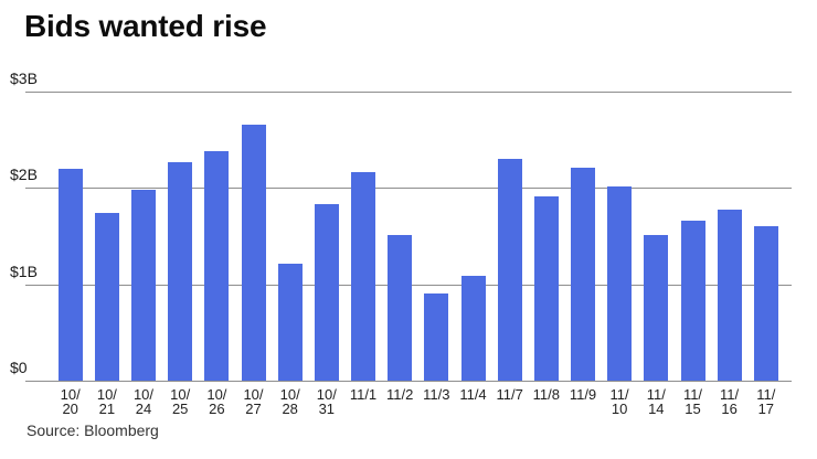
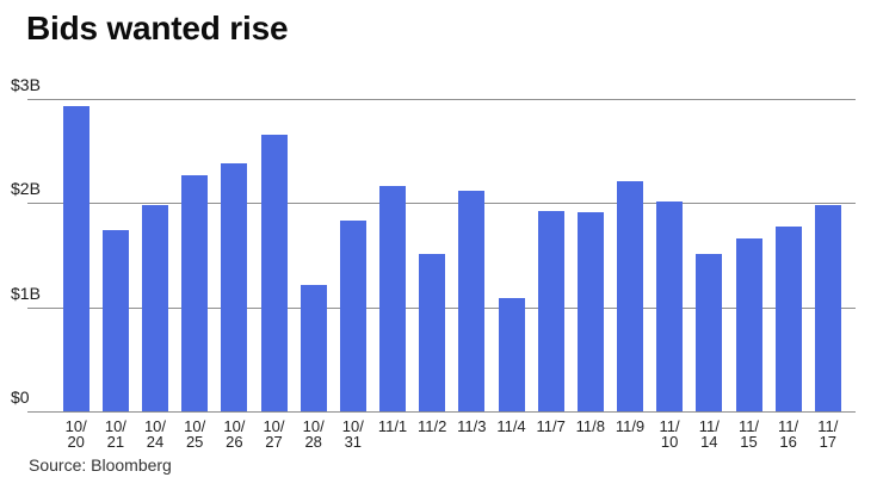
10/20: $2.2B -> $2.9B
11/3: $0.9B -> $2.1B
11/7: $2.3B -> $1.9B
11/17: $1.6B -> $2.0B
